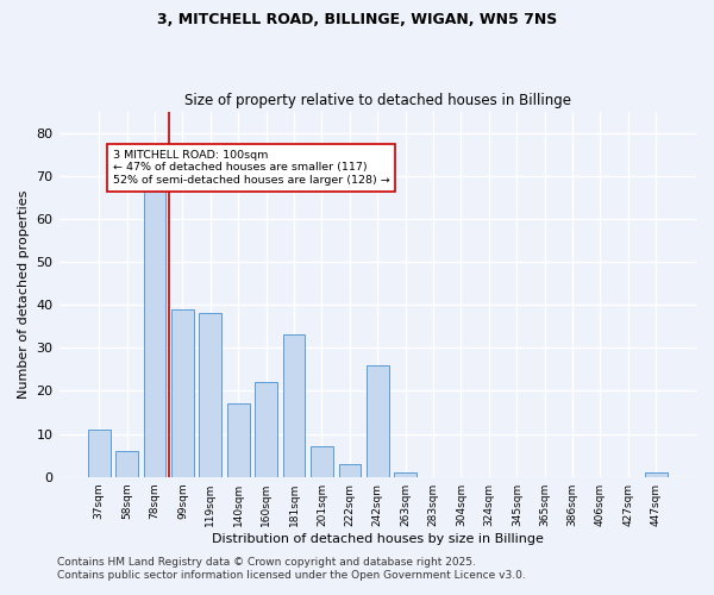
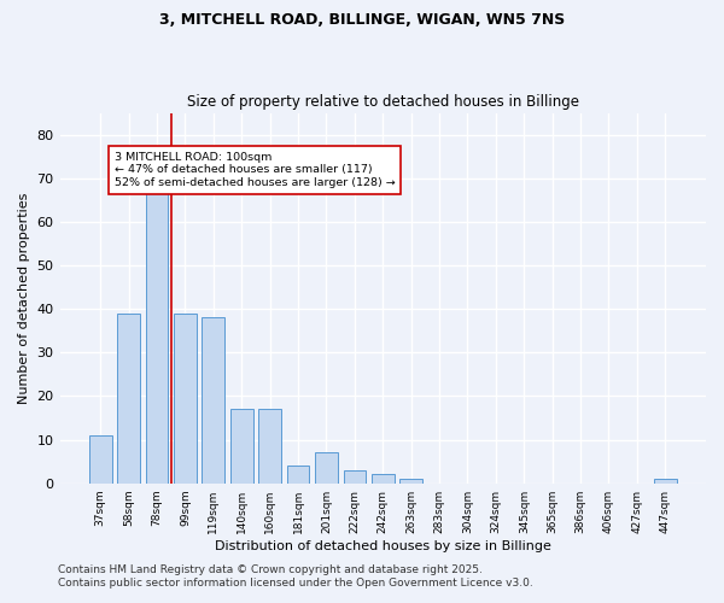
58sqm: 6 -> 39
160sqm: 22 -> 17
181sqm: 33 -> 4
242sqm: 26 -> 2
